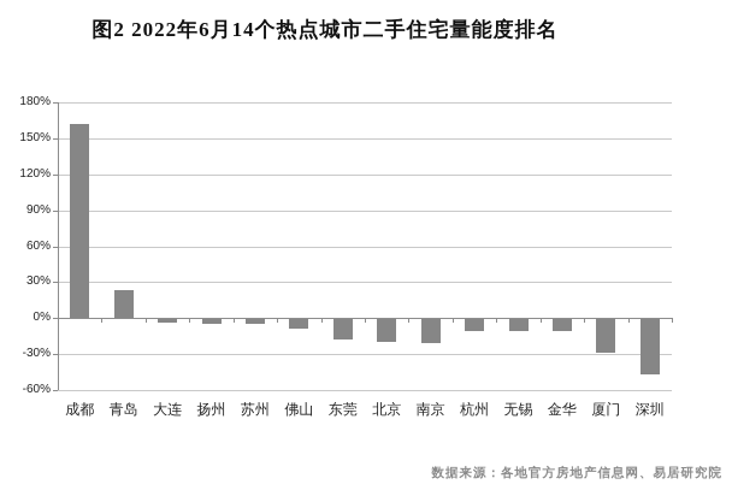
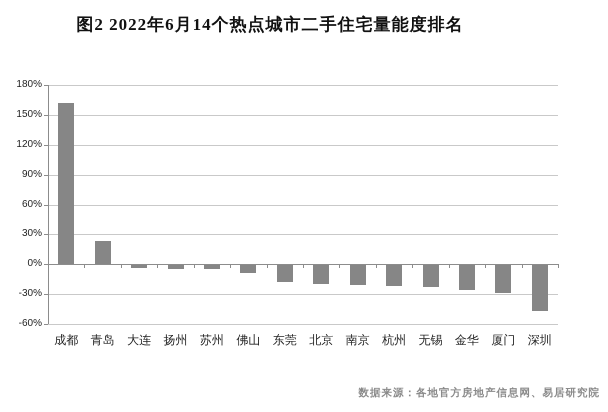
杭州: -10% -> -20%
无锡: -10% -> -20%
金华: -10% -> -20%
